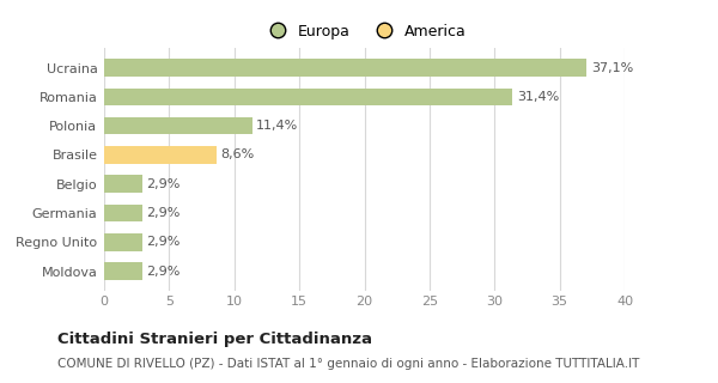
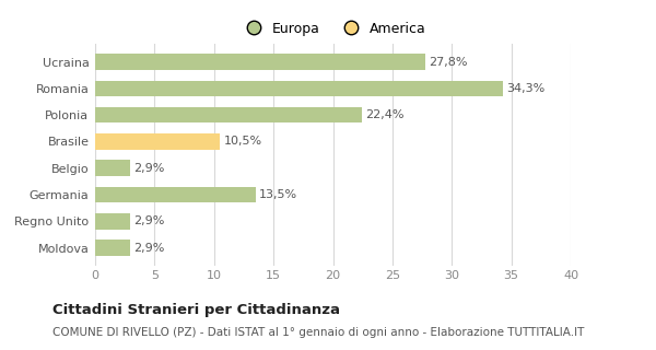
Ucraina: 37,1% -> 27,8%
Romania: 31,4% -> 34,3%
Polonia: 11,4% -> 22,4%
Brasile: 8,6% -> 10,5%
Germania: 2,9% -> 13,5%
